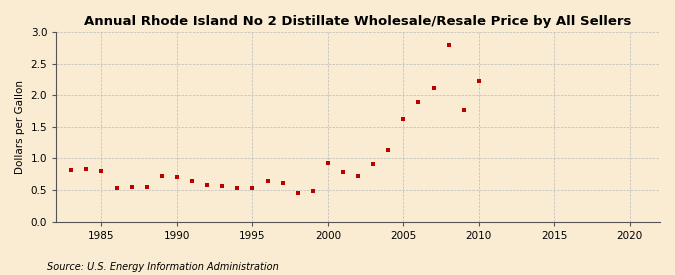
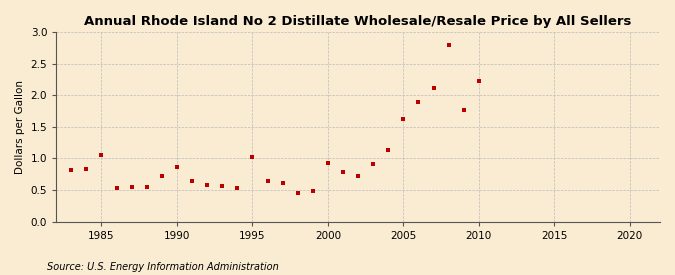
1985: 0.80 -> 1.06
1990: 0.70 -> 0.86
1995: 0.53 -> 1.02
